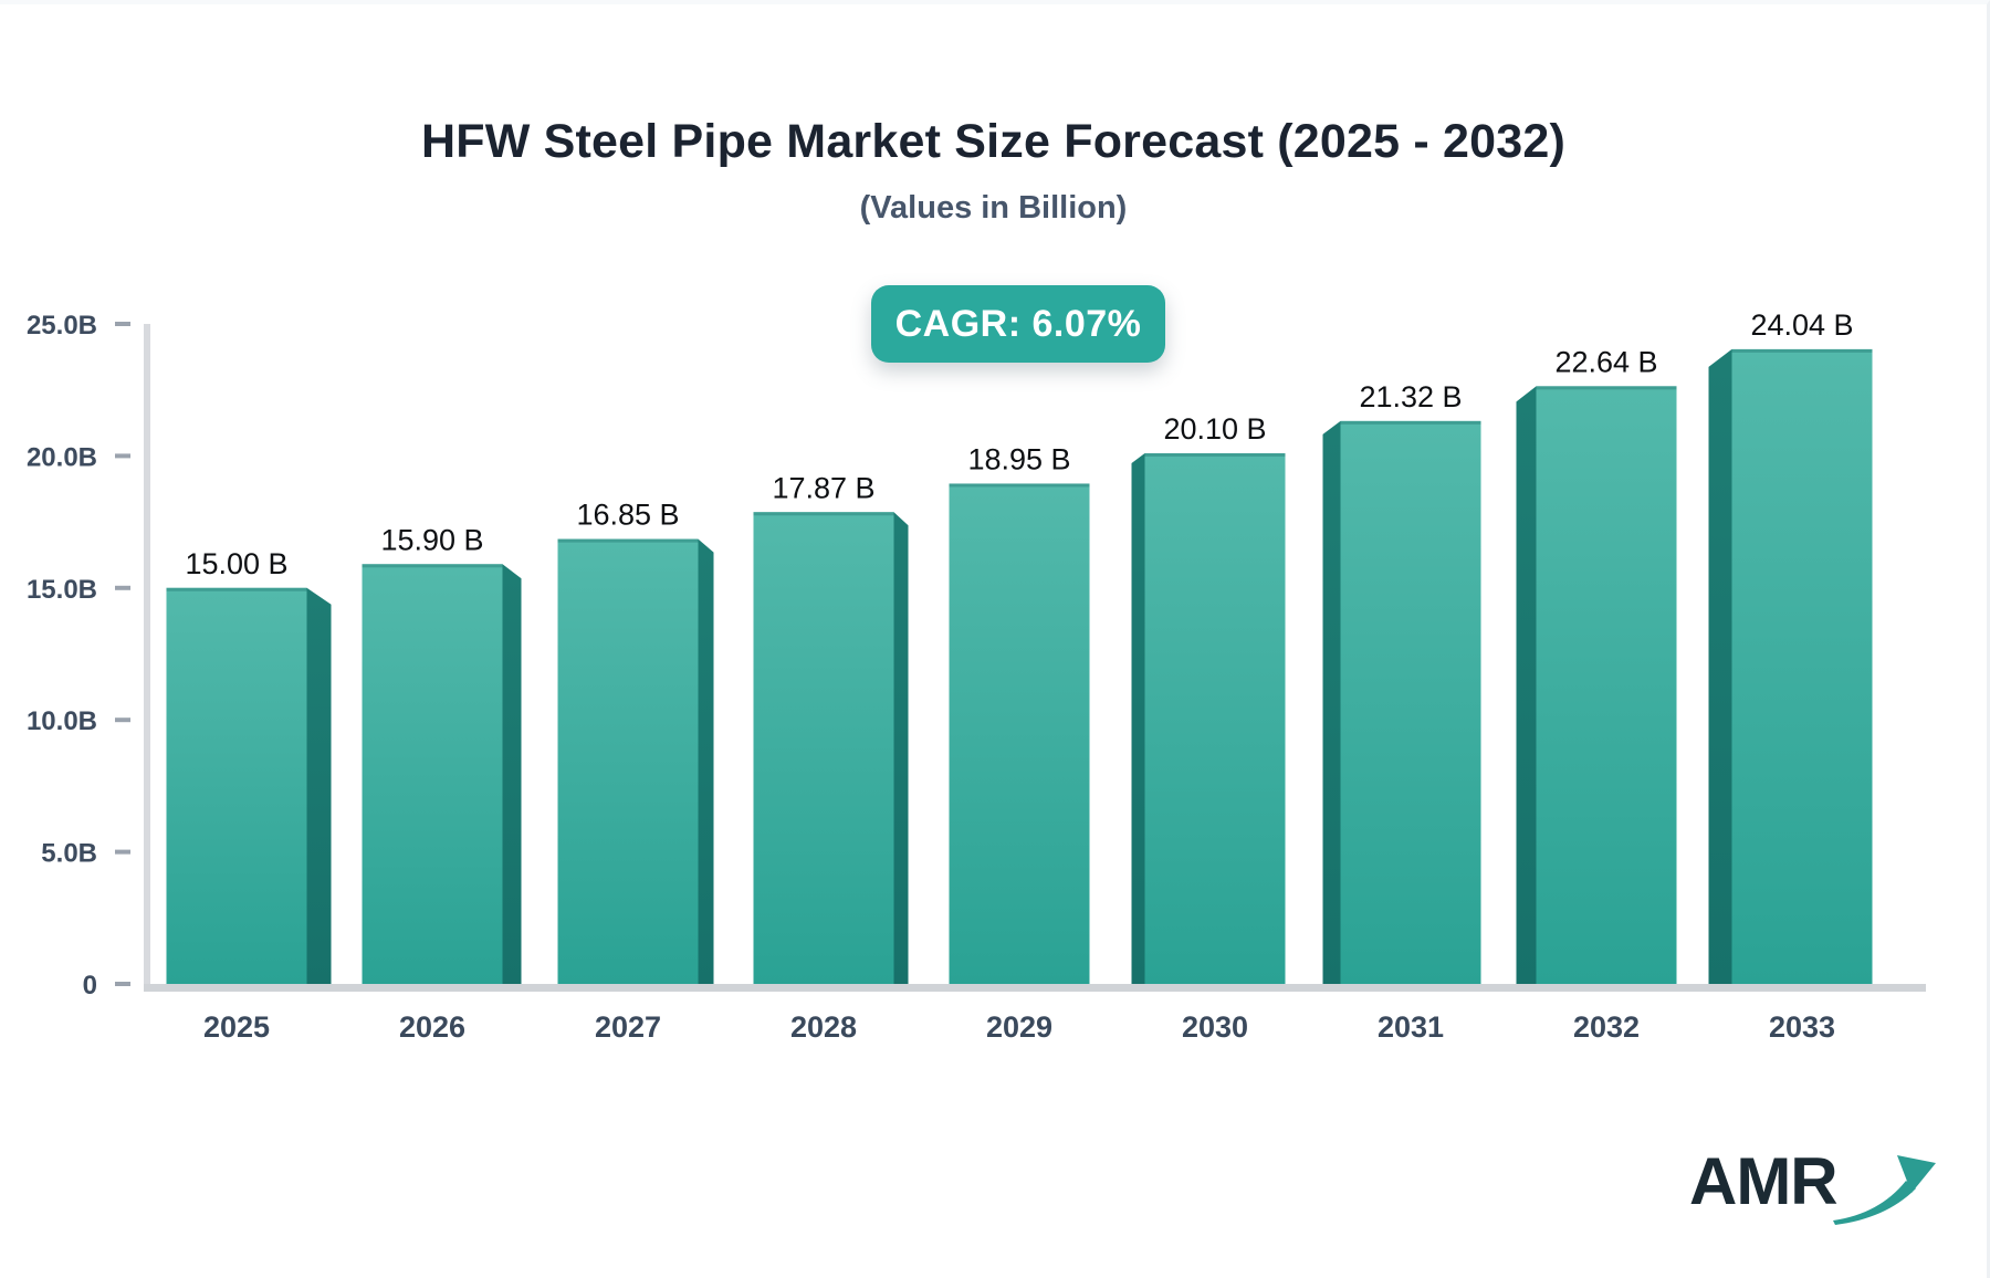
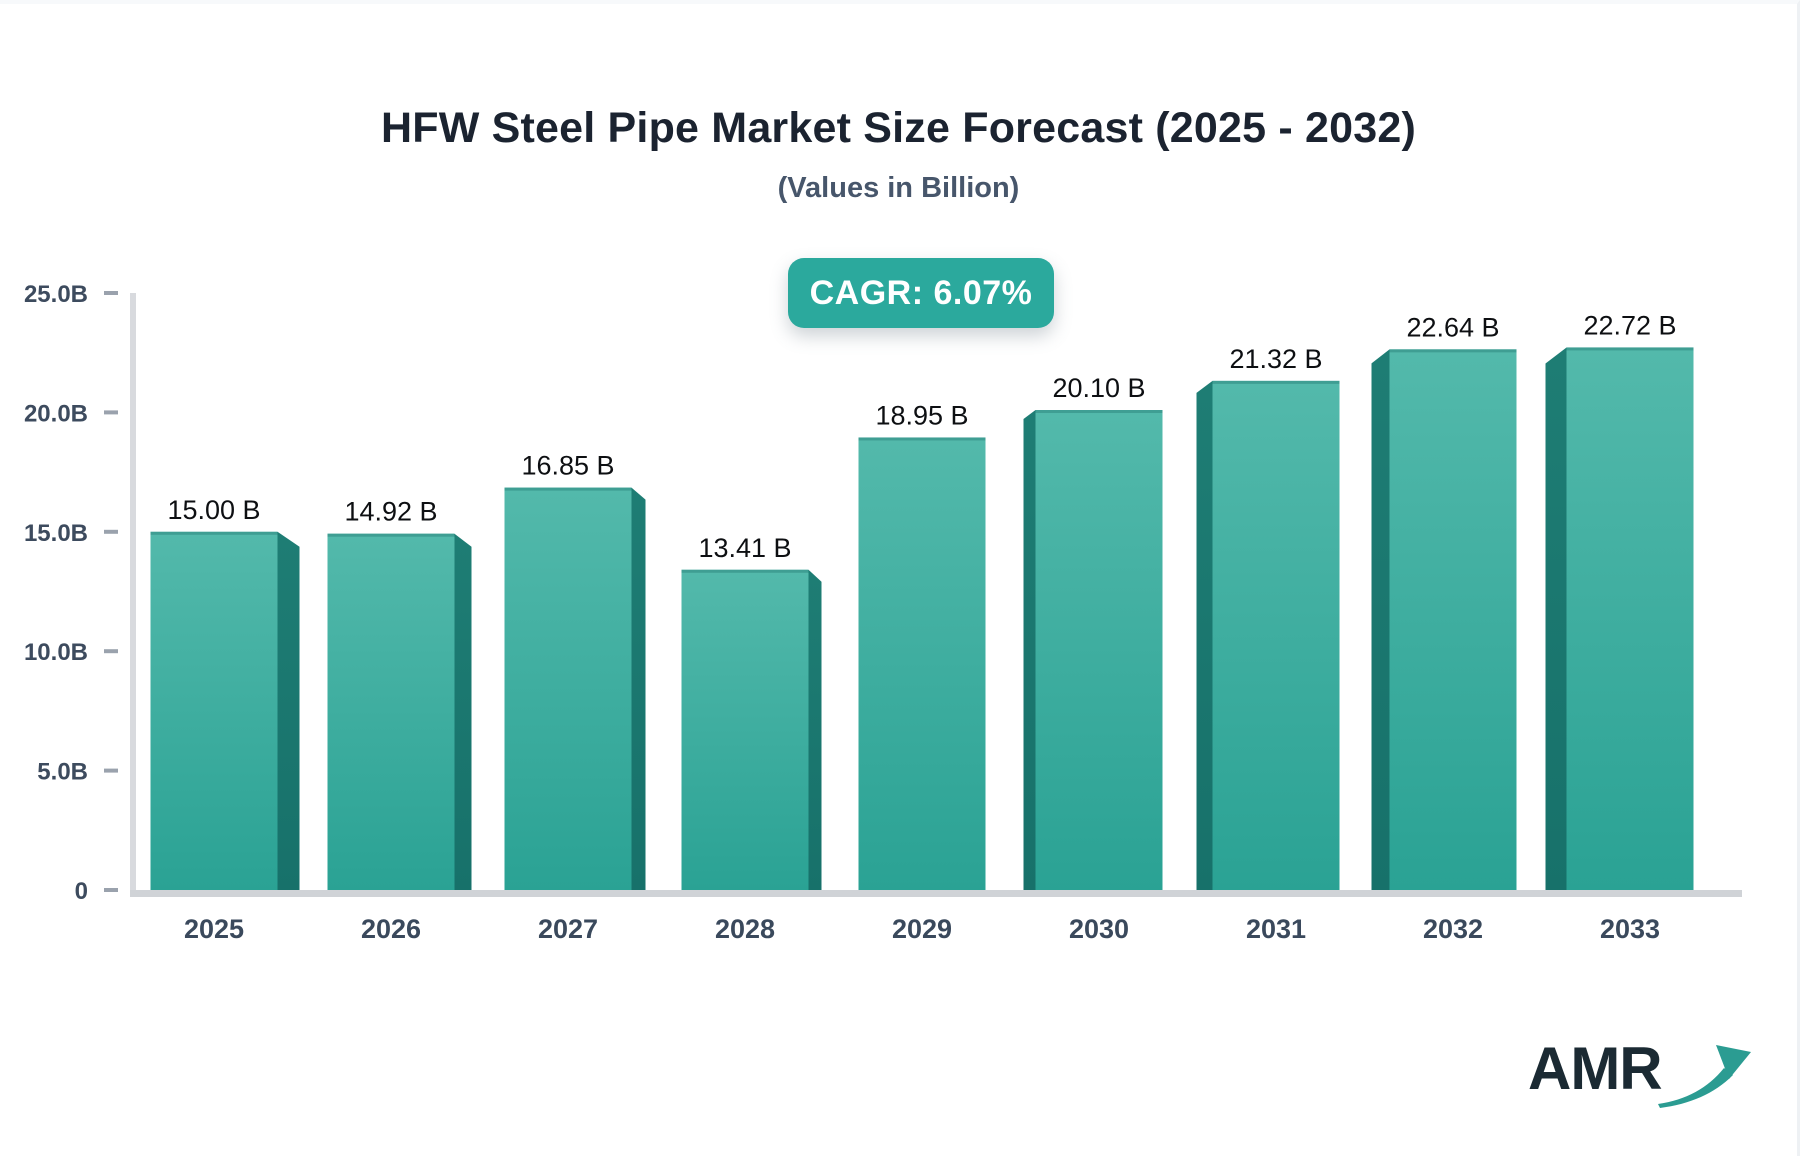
2026: 15.90 -> 14.92
2028: 17.87 -> 13.41
2033: 24.04 -> 22.72
